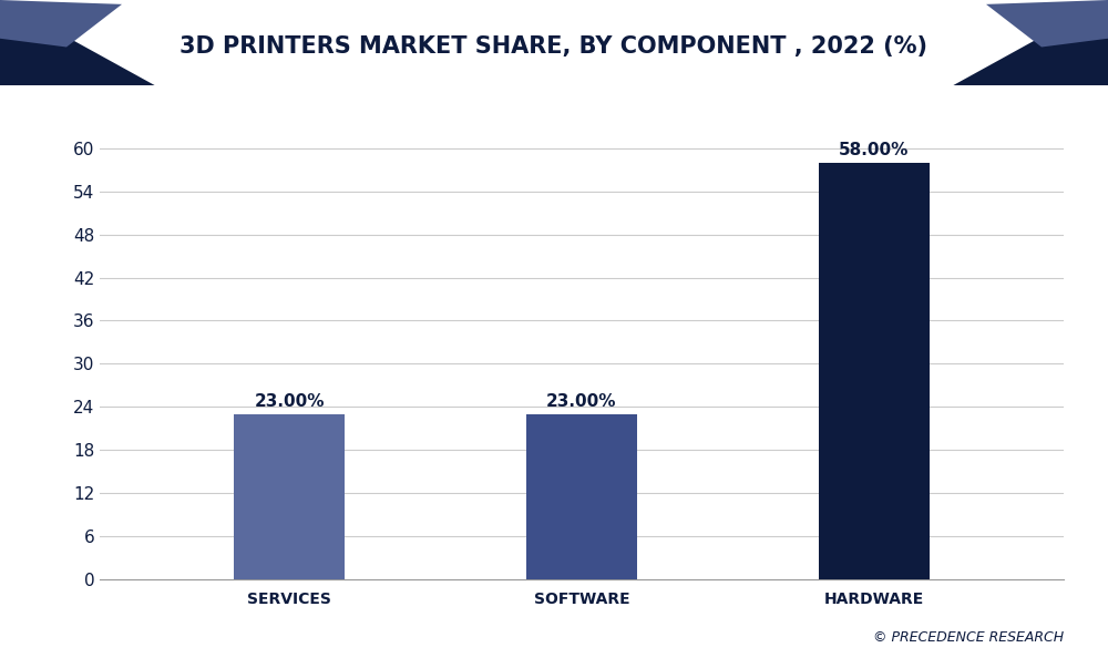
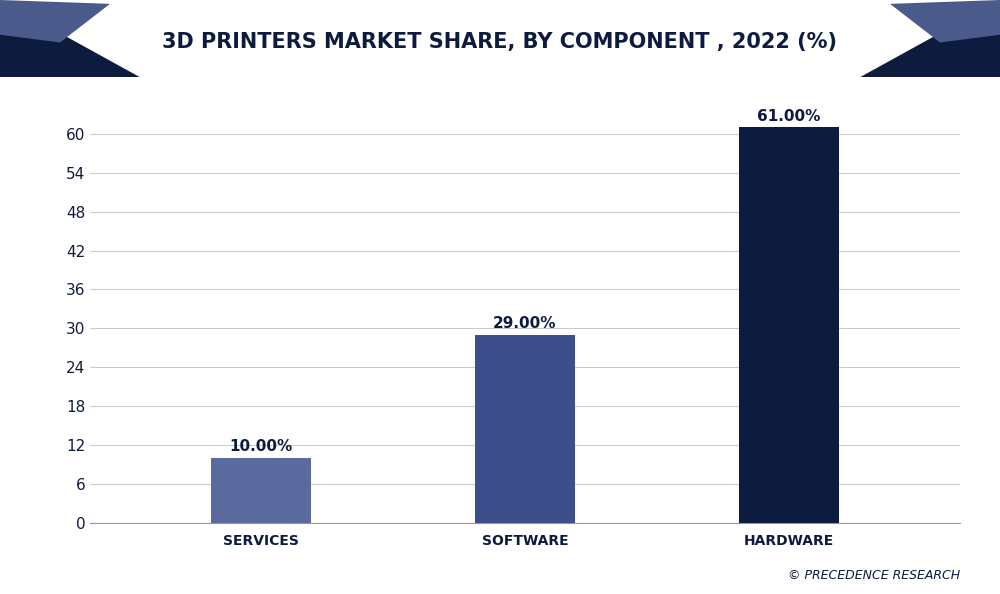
SERVICES: 23.00% -> 10.00%
SOFTWARE: 23.00% -> 29.00%
HARDWARE: 58.00% -> 61.00%
